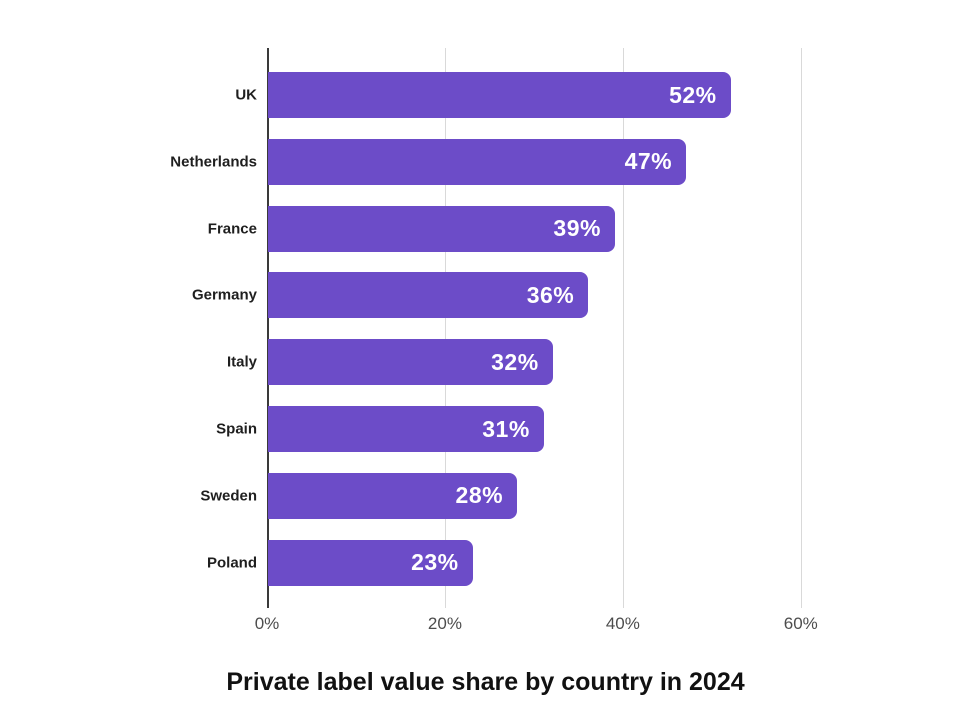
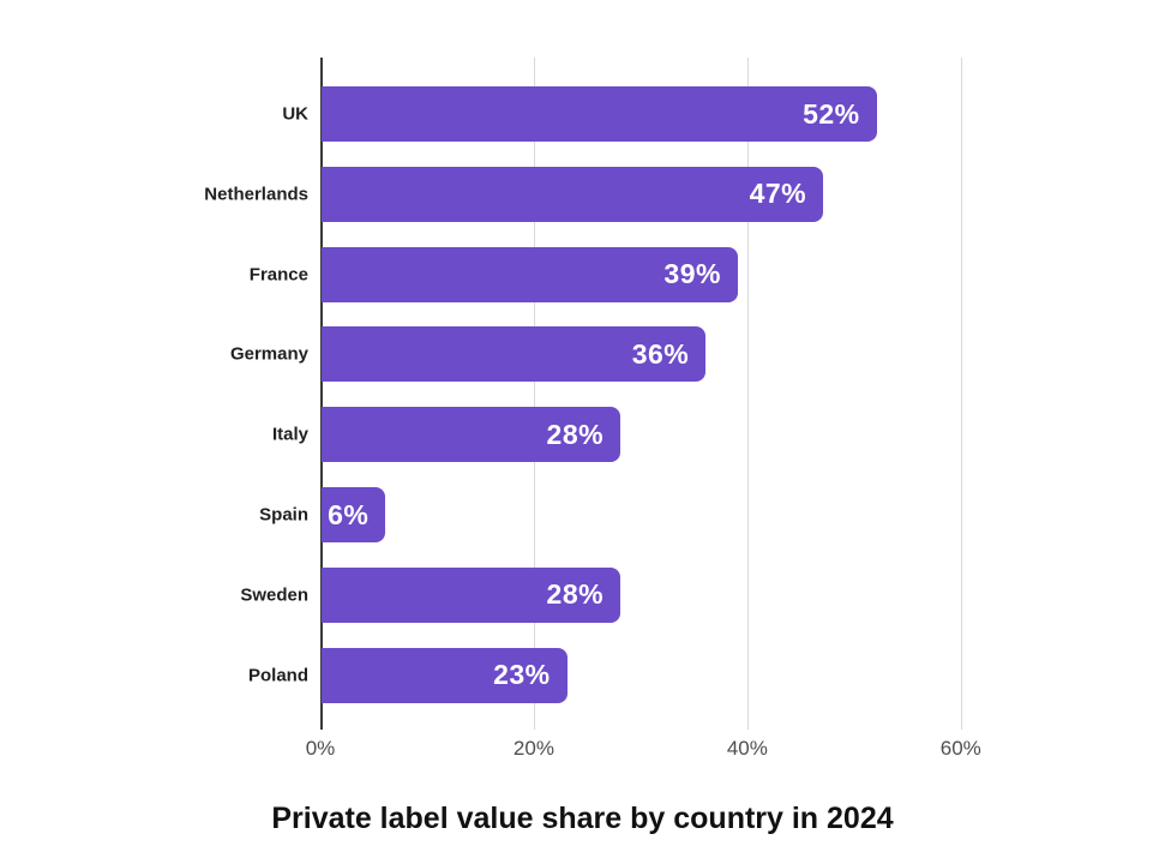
Italy: 32% -> 28%
Spain: 31% -> 6%
